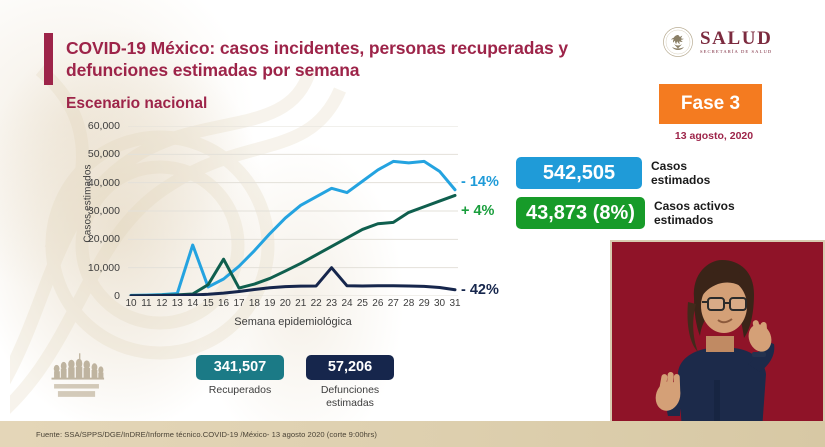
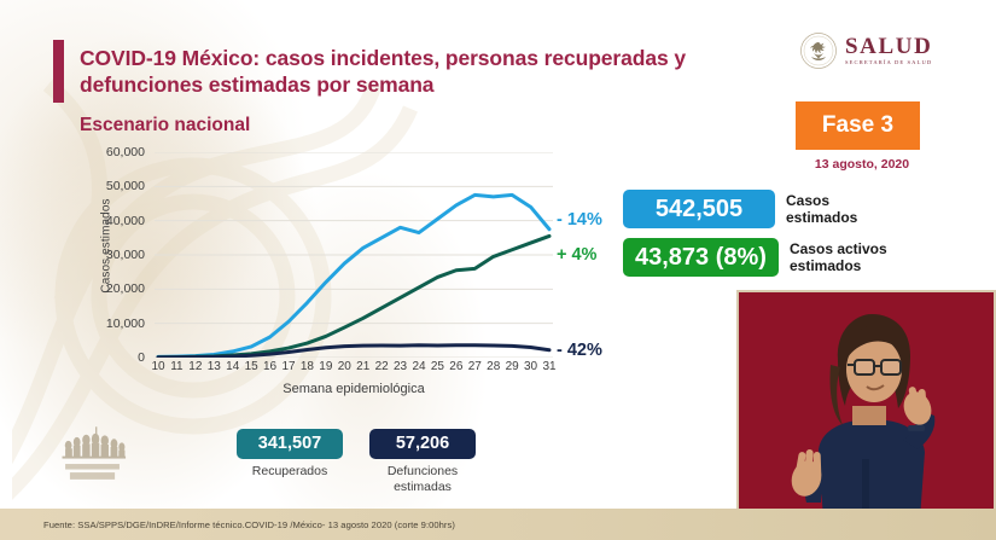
Casos estimados/14: 18000 -> 2000
Recuperados/15: 4000 -> 1000
Recuperados/16: 13000 -> 2000
Defunciones estimadas/23: 10000 -> 4000
